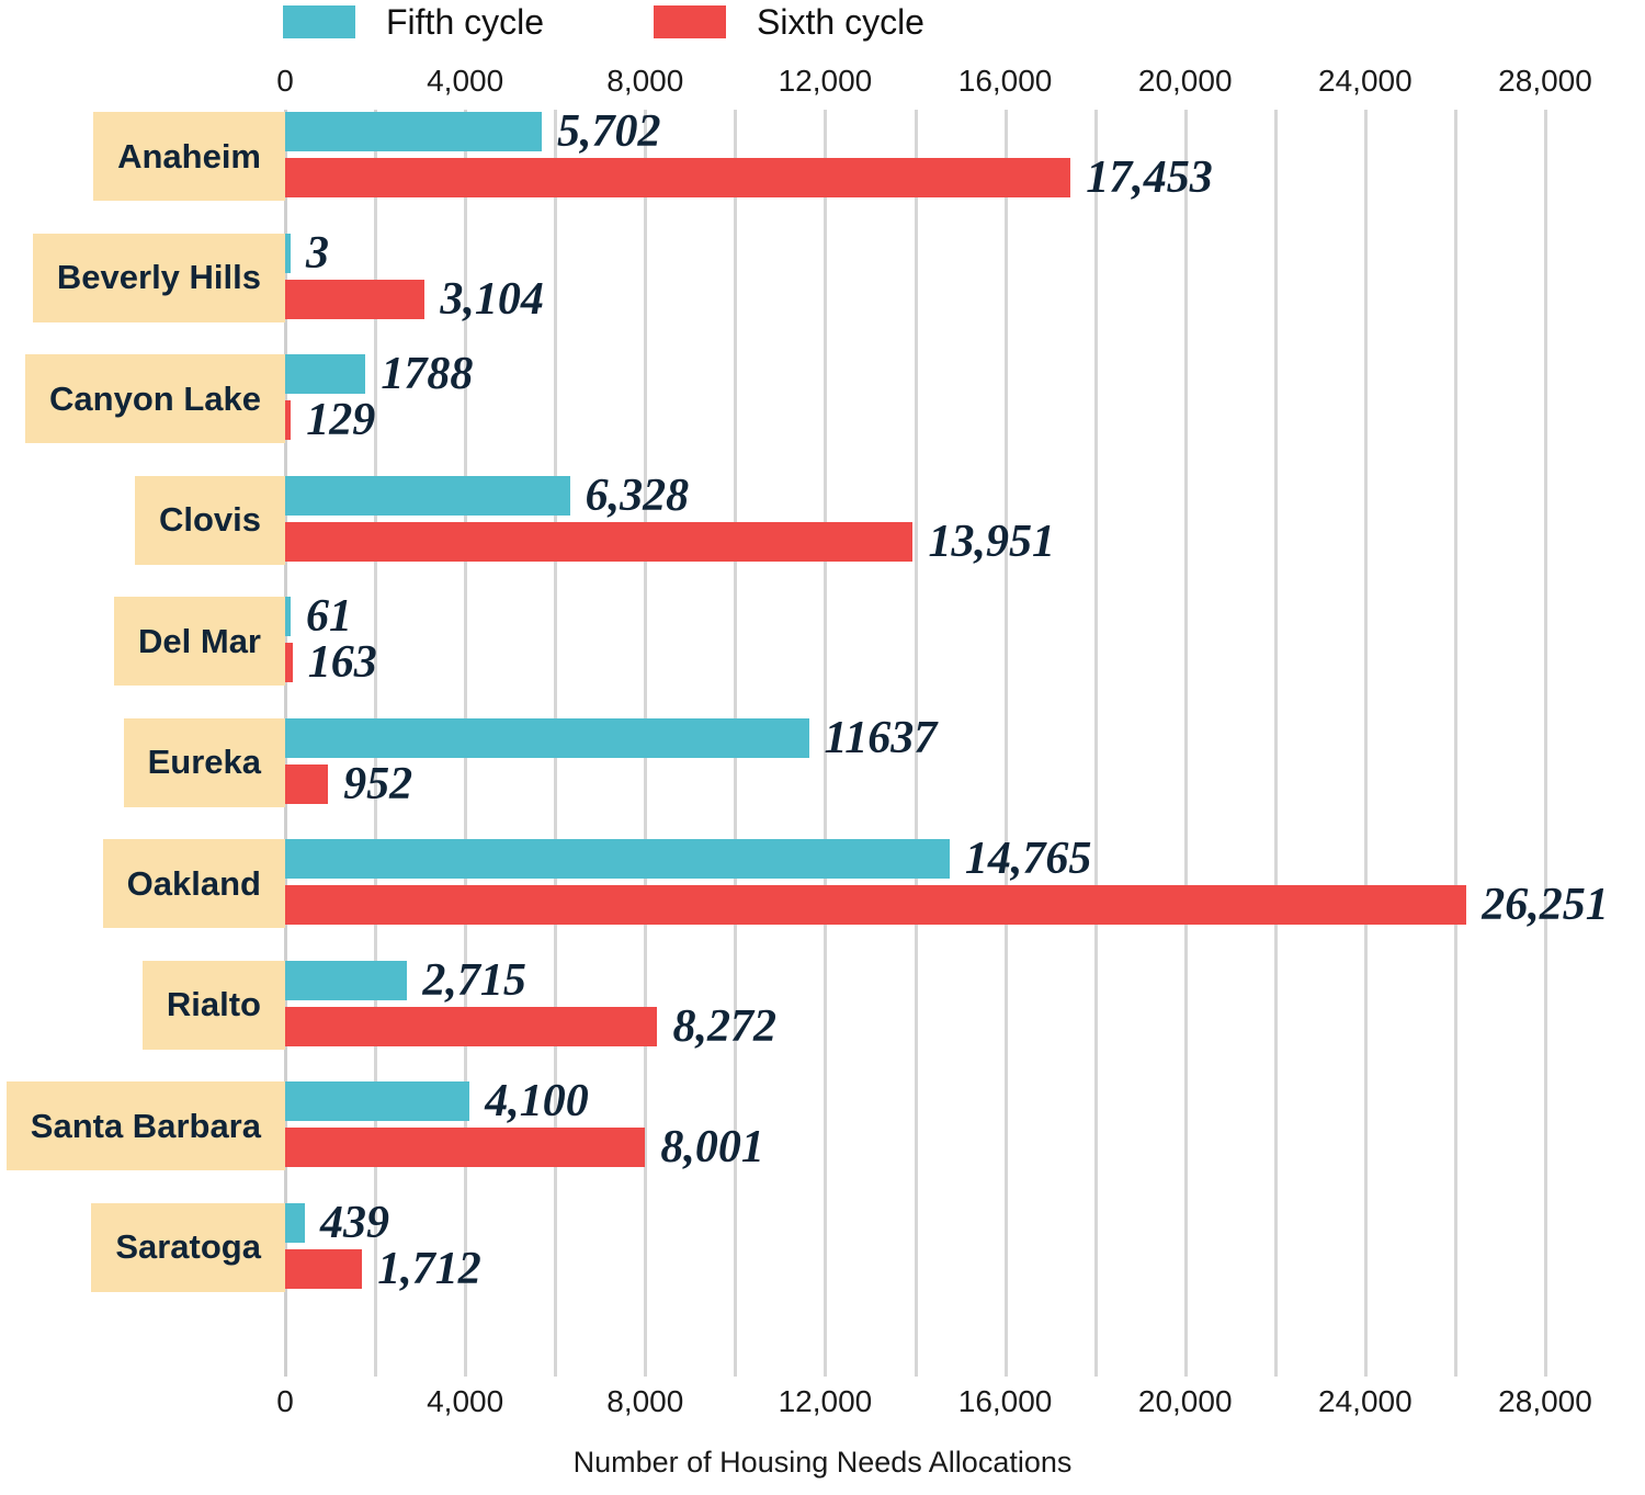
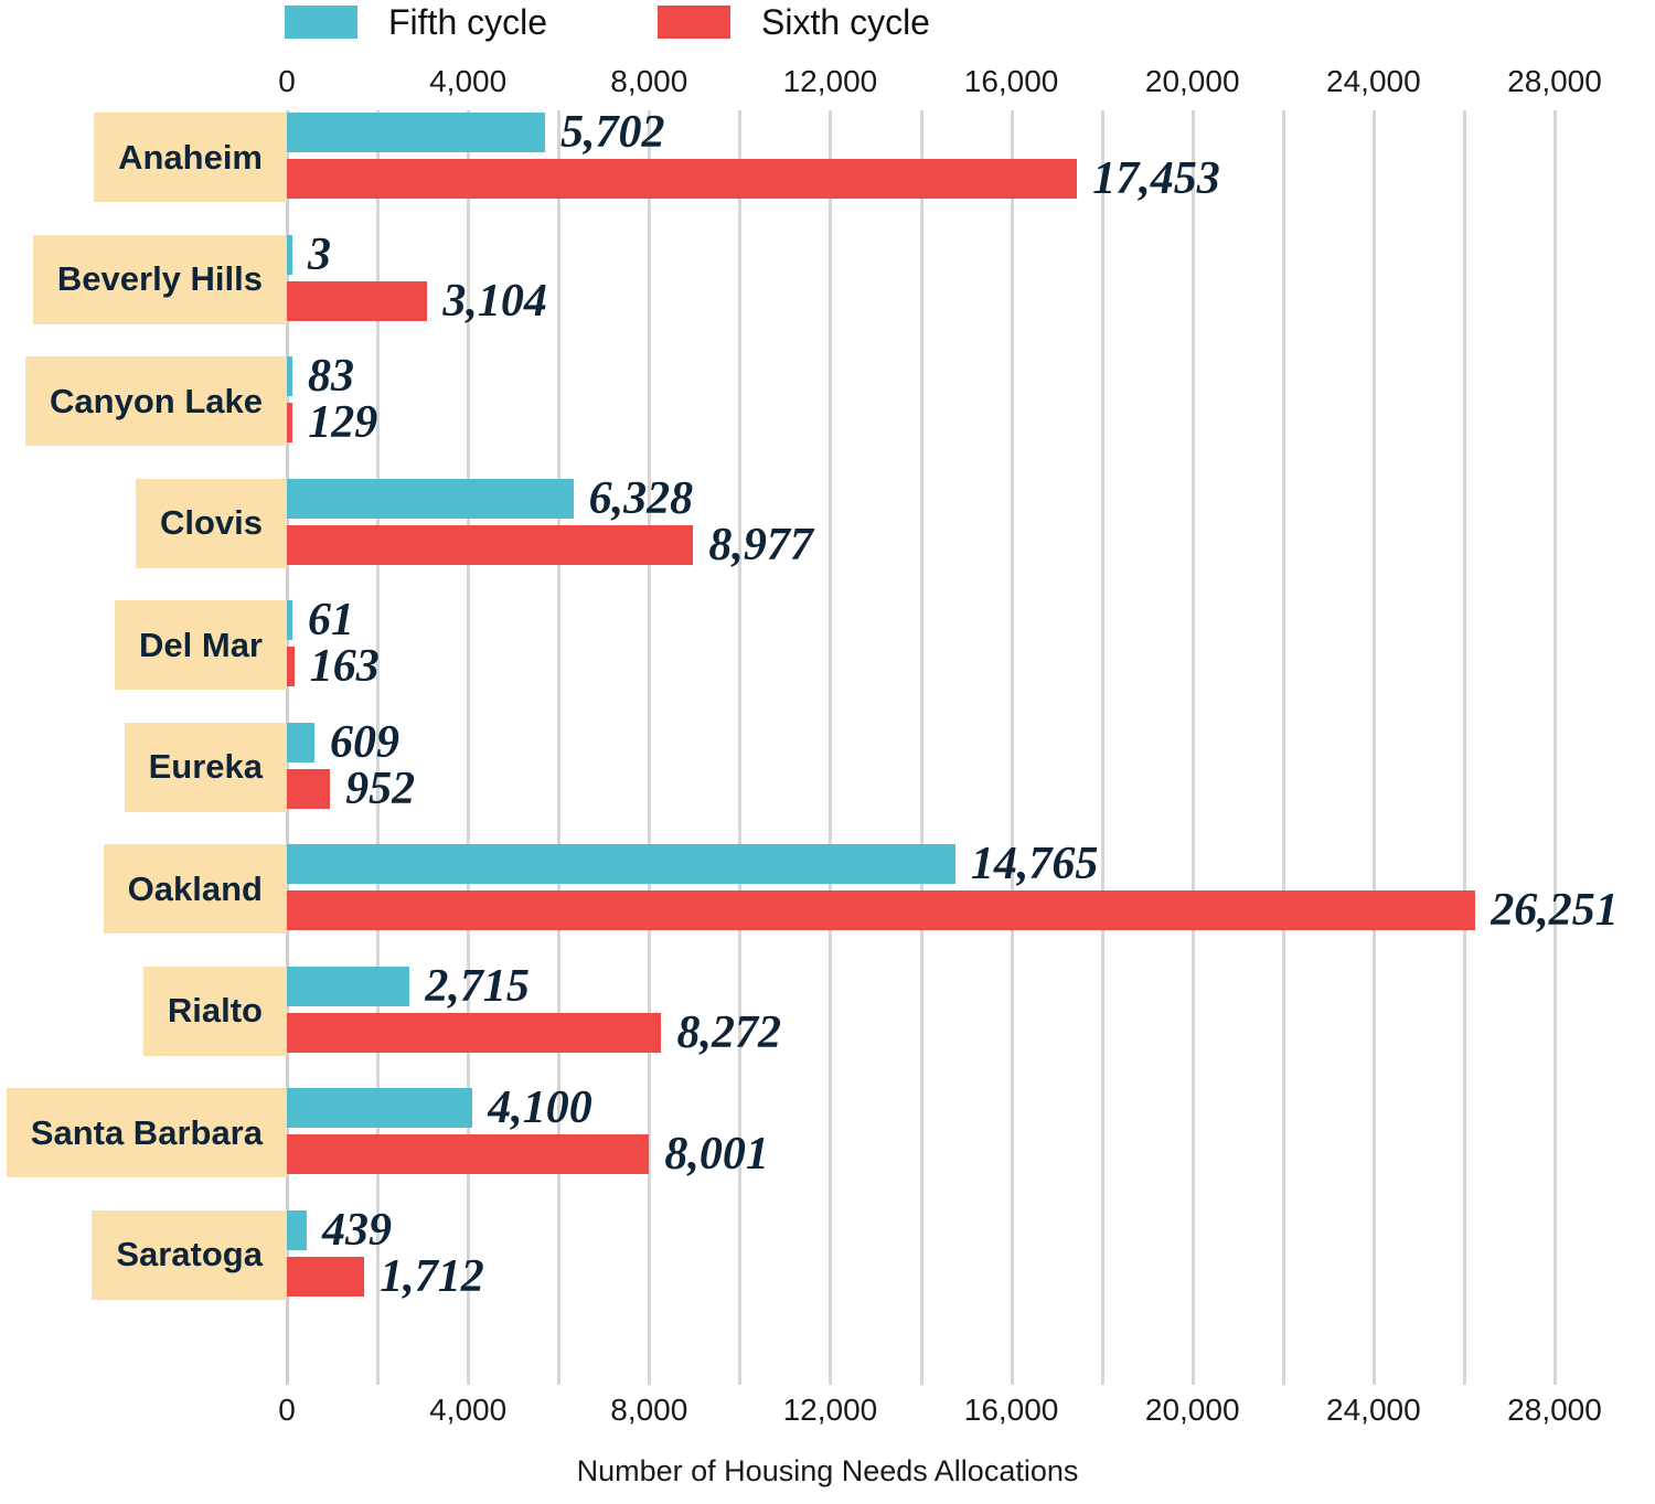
Fifth cycle/Canyon Lake: 1788 -> 83
Sixth cycle/Clovis: 13,951 -> 8,977
Fifth cycle/Eureka: 11637 -> 609
